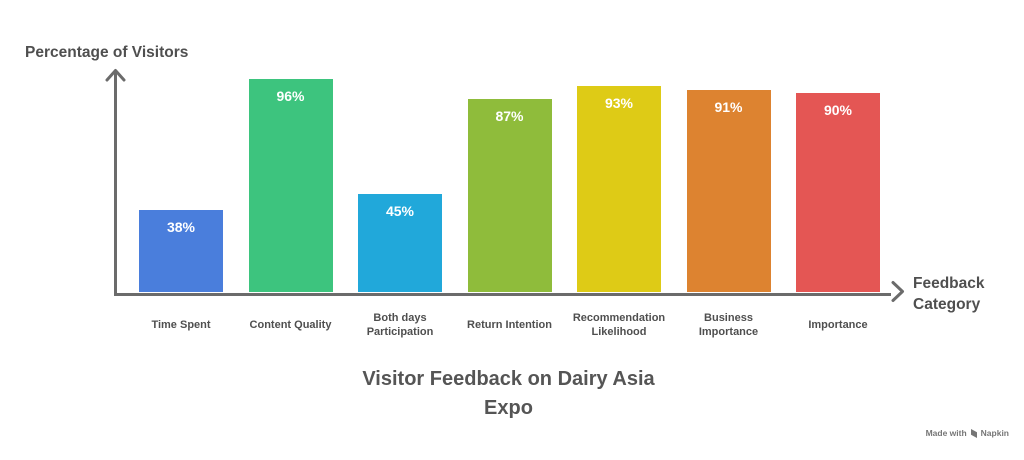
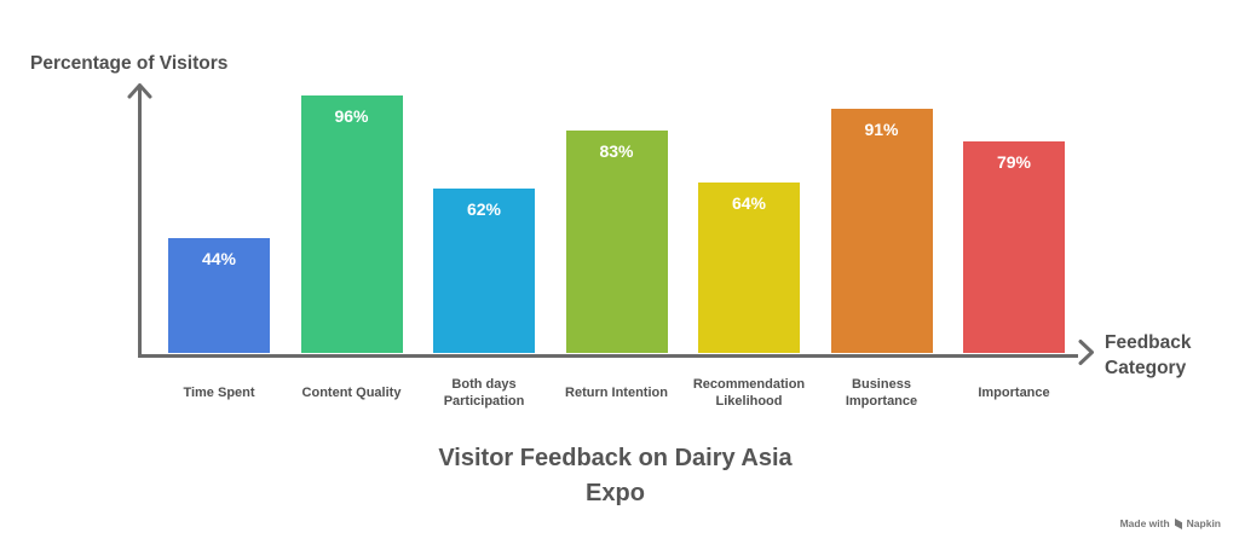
Time Spent: 38% -> 44%
Both days Participation: 45% -> 62%
Return Intention: 87% -> 83%
Recommendation Likelihood: 93% -> 64%
Importance: 90% -> 79%
